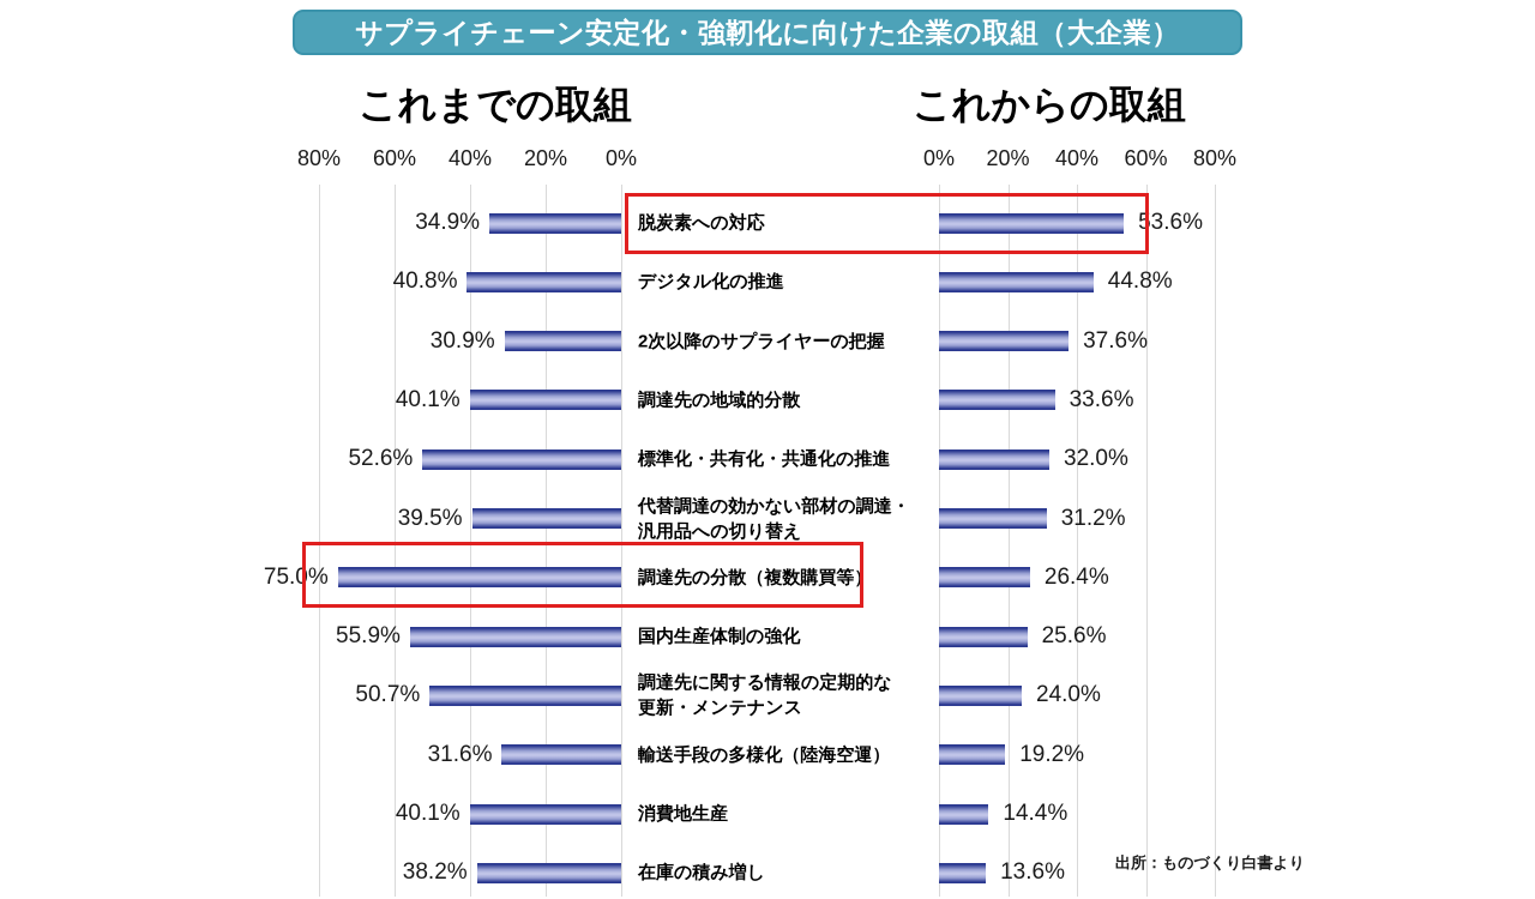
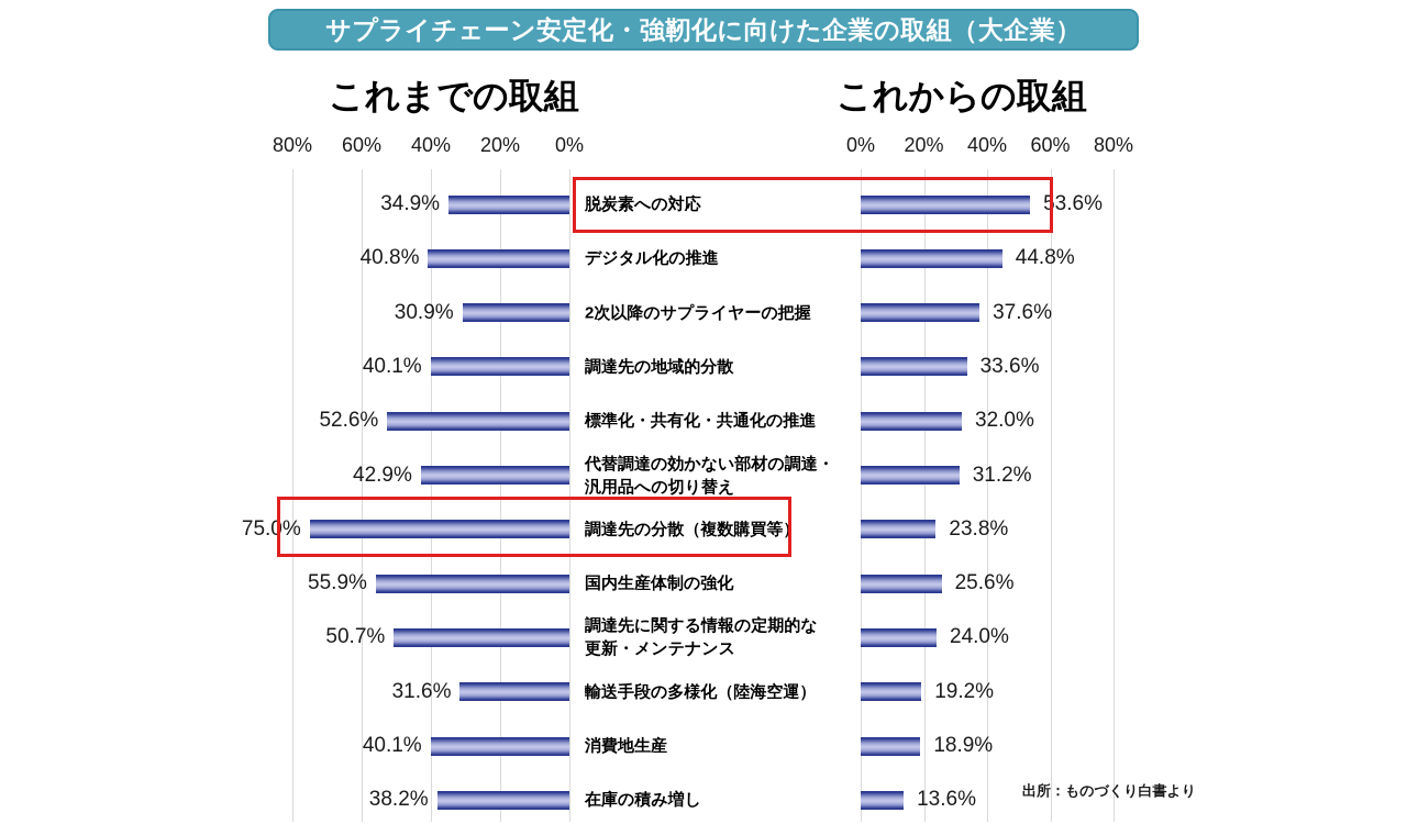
これまでの取組/代替調達の効かない部材の調達・ 汎用品への切り替え: 39.5% -> 42.9%
これからの取組/調達先の分散（複数購買等）: 26.4% -> 23.8%
これからの取組/消費地生産: 14.4% -> 18.9%
